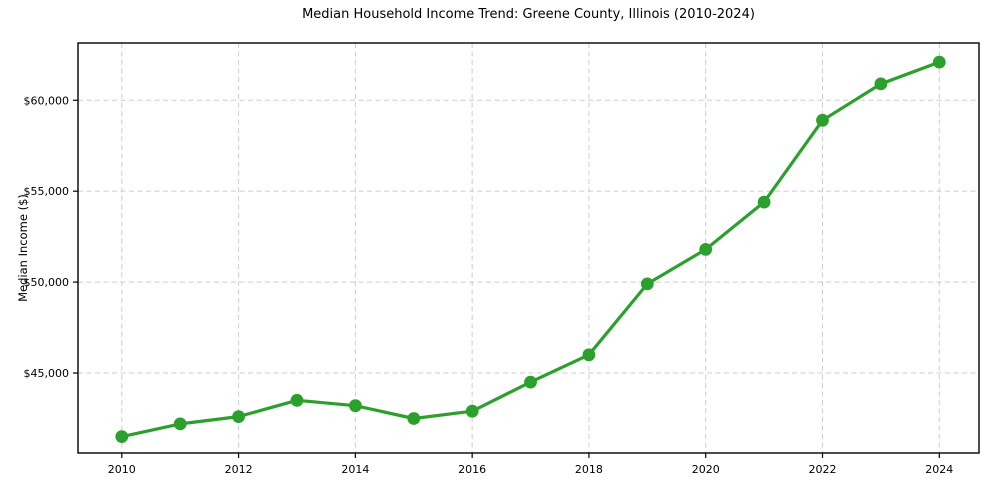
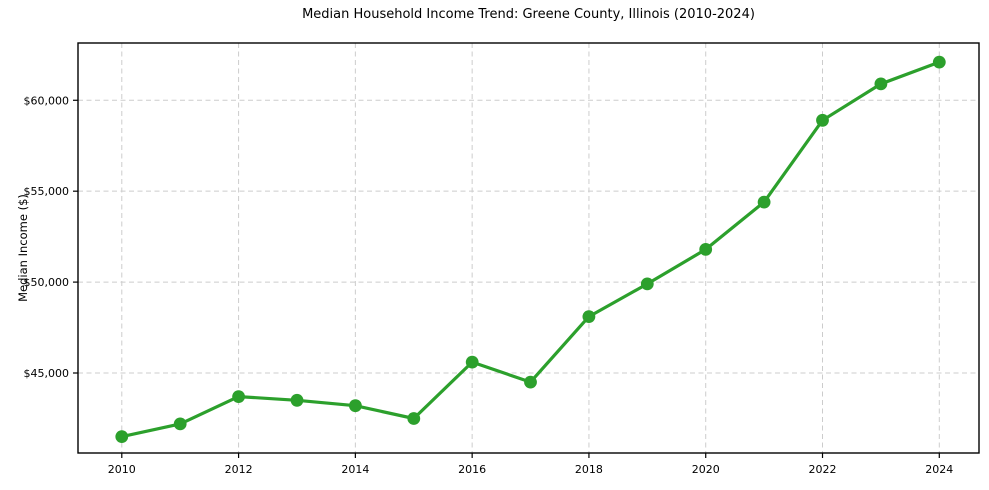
2012: $42600 -> $43700
2016: $42900 -> $45600
2018: $46000 -> $48100
